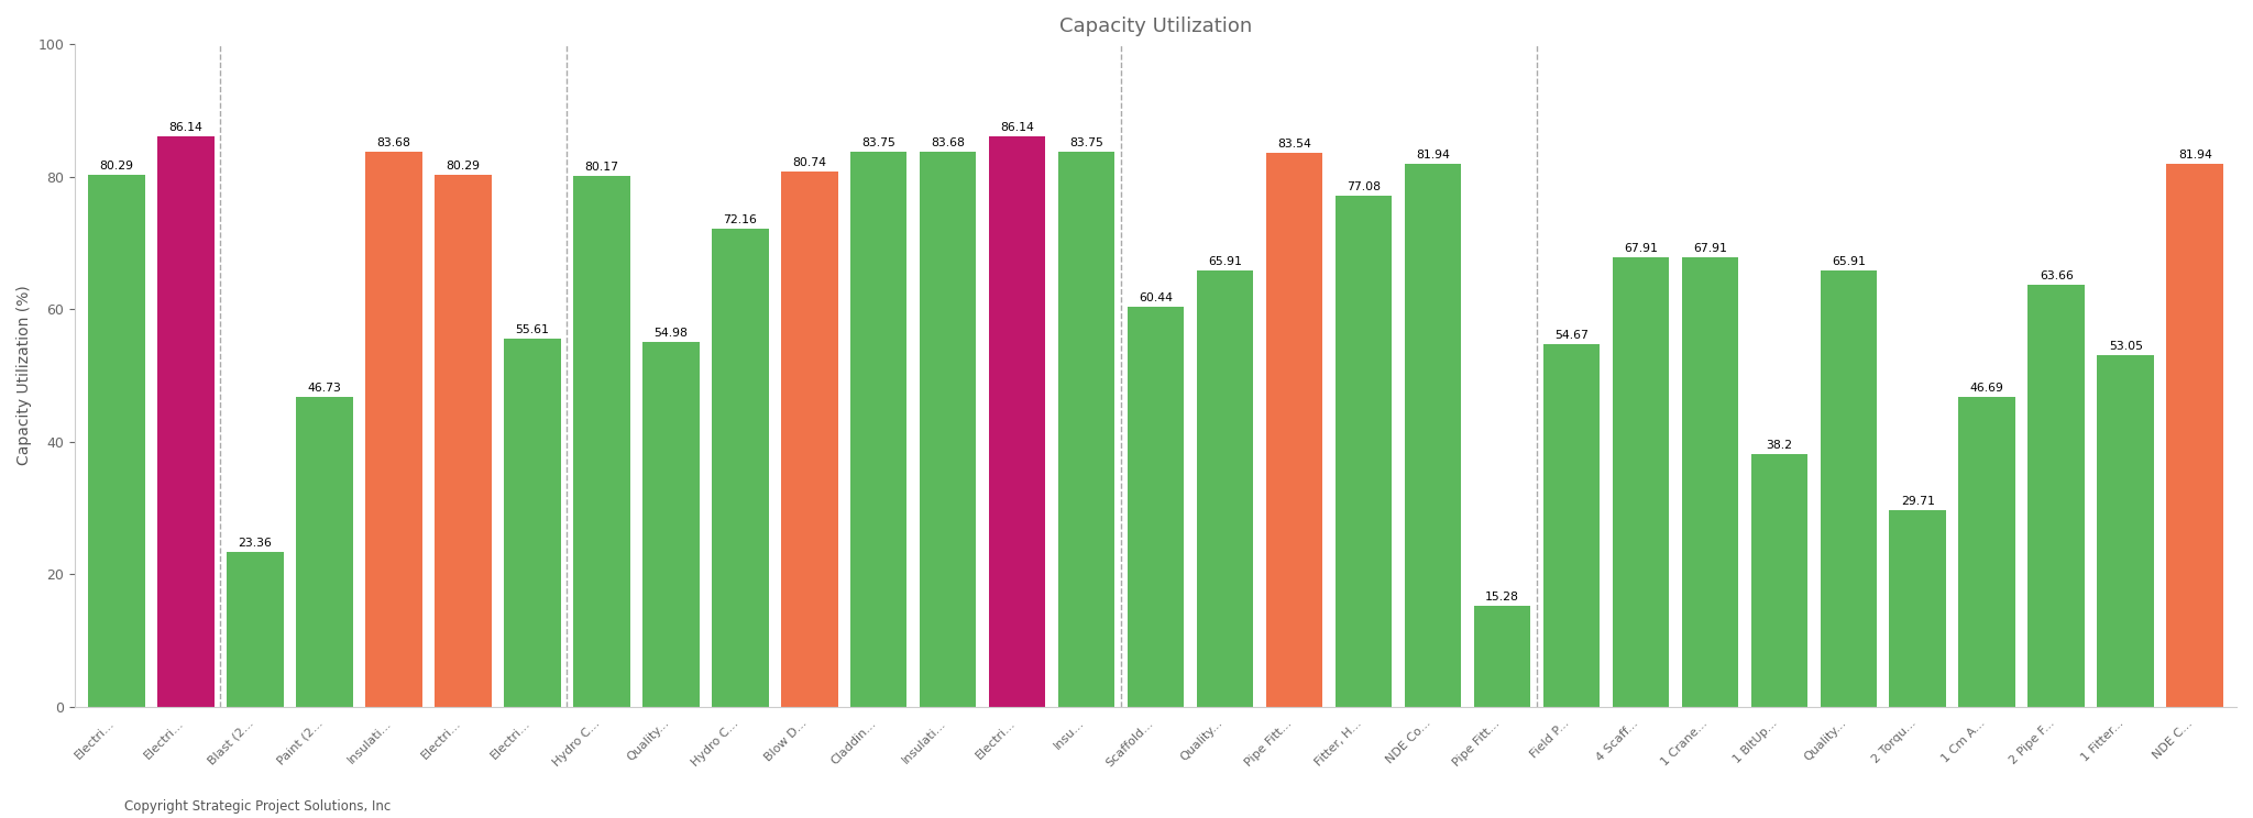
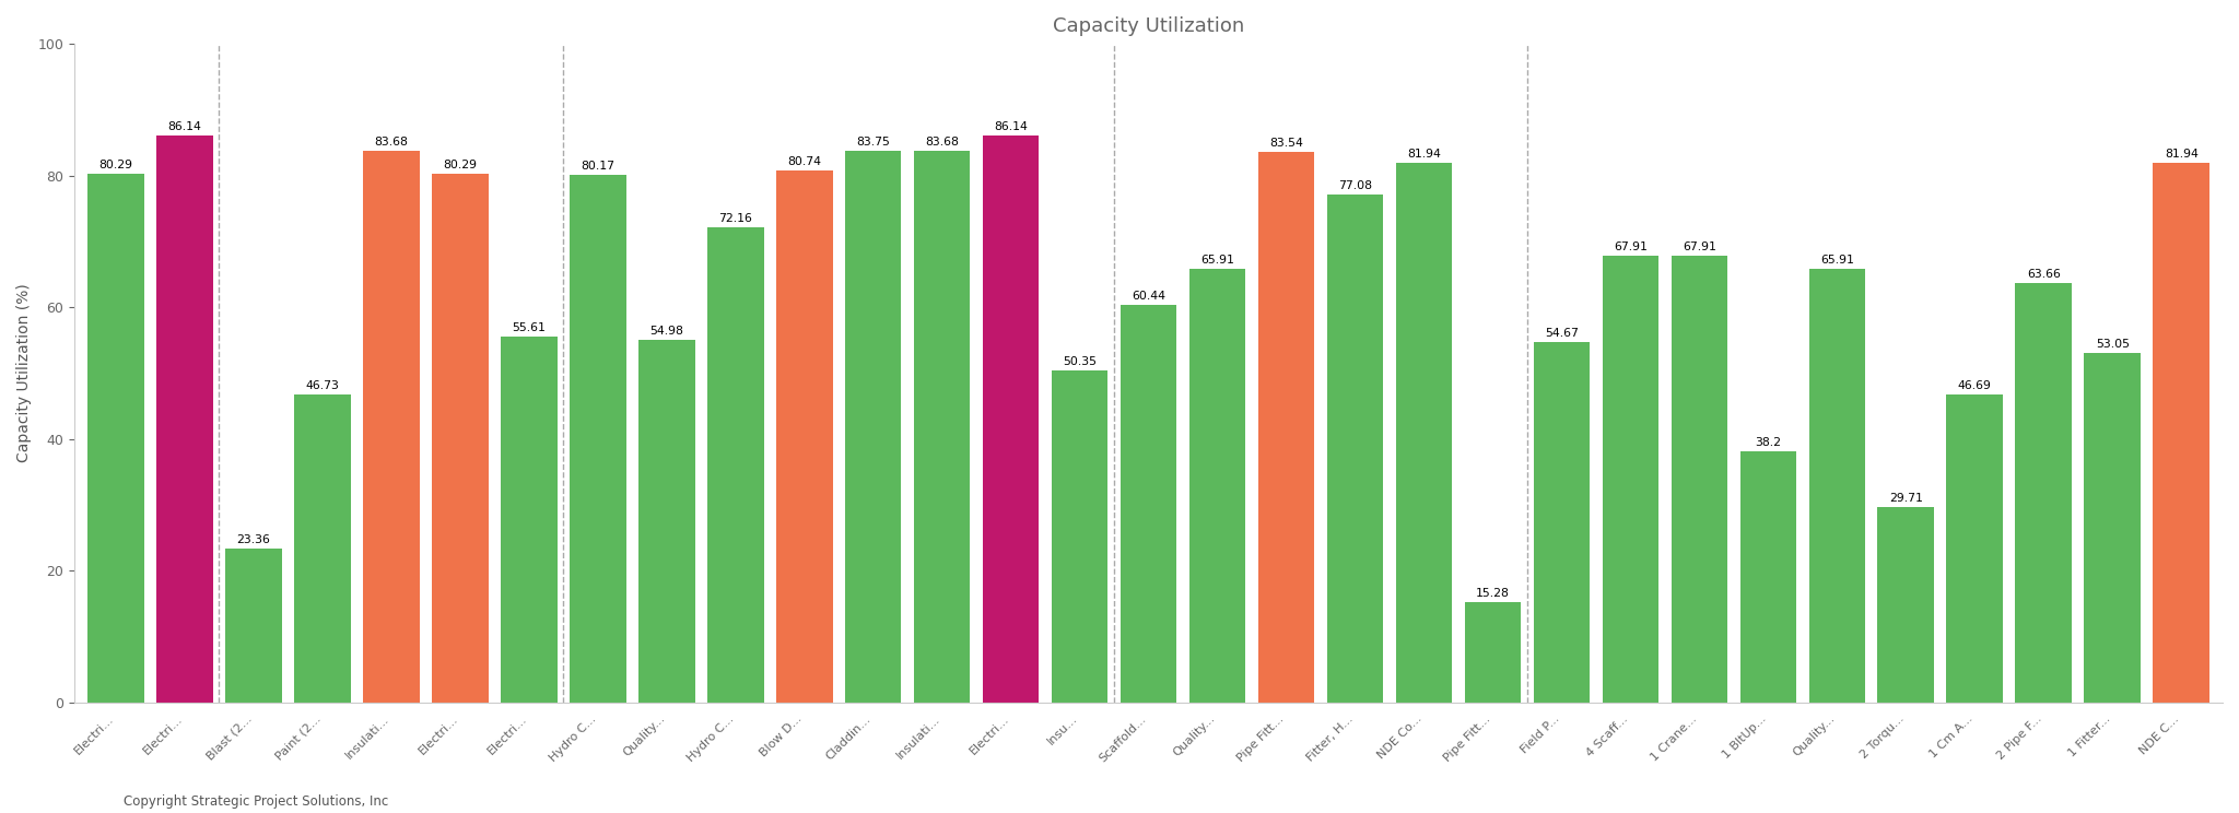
Insu...: 83.75 -> 50.35
